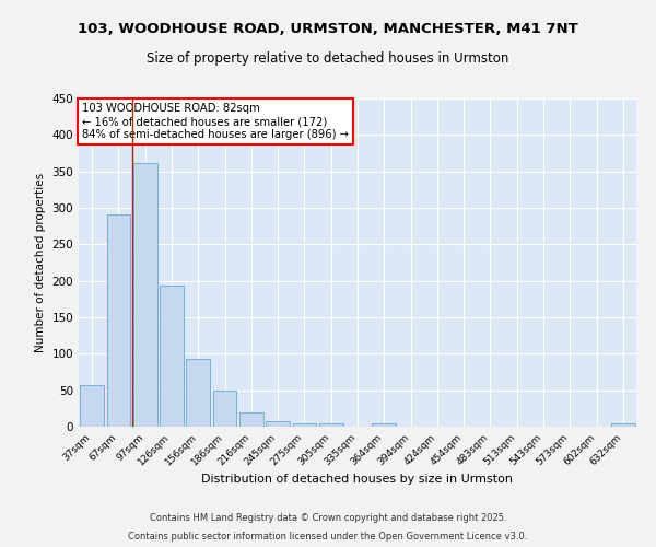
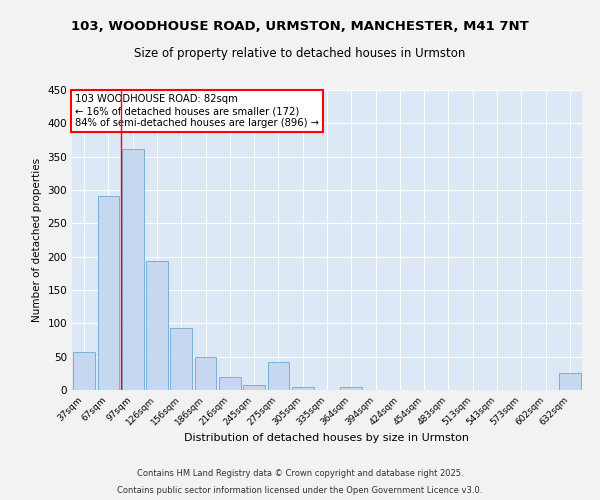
275sqm: 5 -> 42
632sqm: 4 -> 26
